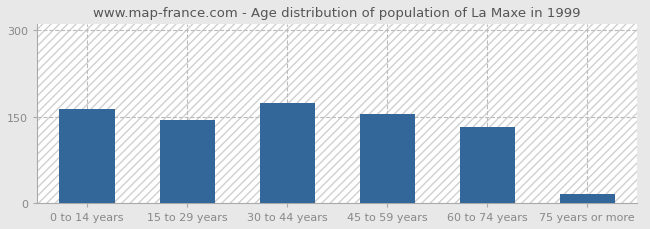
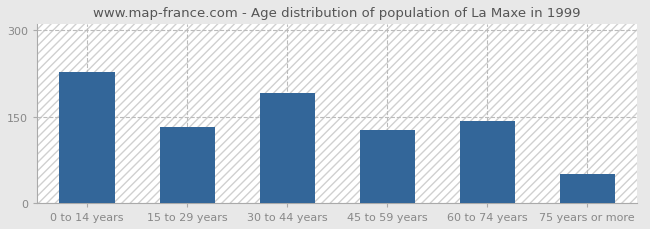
0 to 14 years: 163 -> 228
15 to 29 years: 144 -> 132
30 to 44 years: 174 -> 190
45 to 59 years: 155 -> 126
60 to 74 years: 132 -> 142
75 years or more: 15 -> 50
